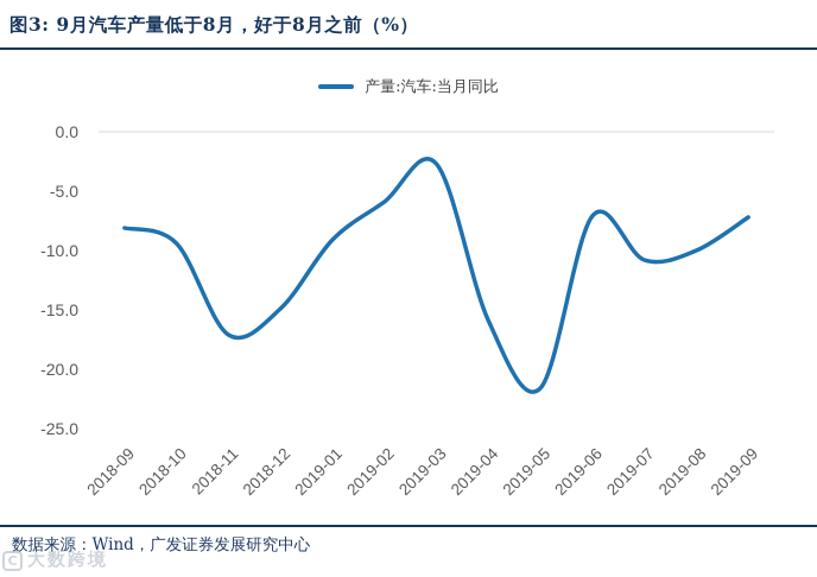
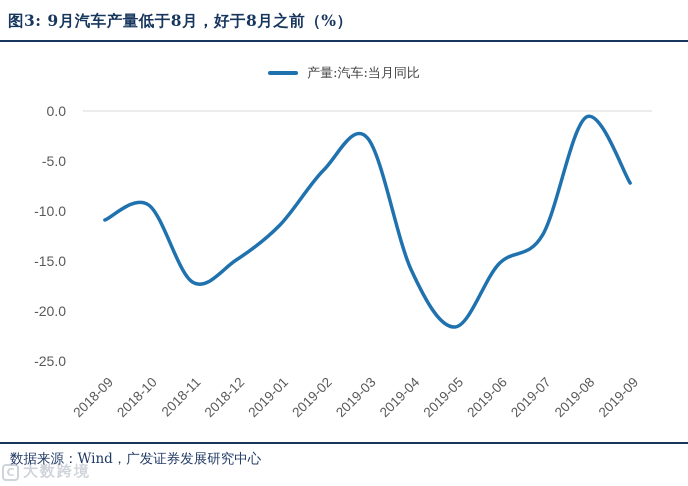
2018-09: -8.1 -> -10.9
2019-01: -9.1 -> -11.4
2019-06: -7.1 -> -15.3
2019-07: -10.8 -> -12.4
2019-08: -10.0 -> -0.6
